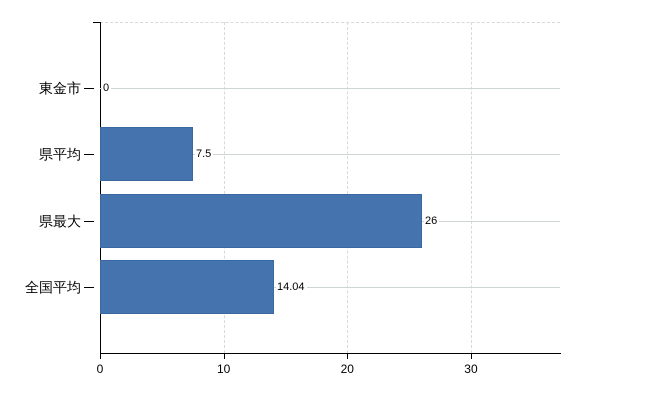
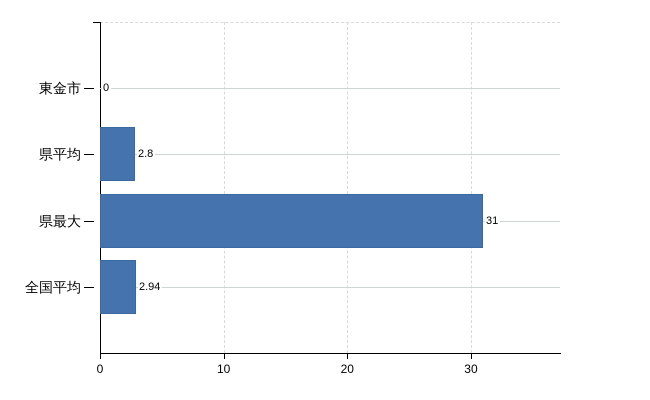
県平均: 7.5 -> 2.8
県最大: 26 -> 31
全国平均: 14.04 -> 2.94
